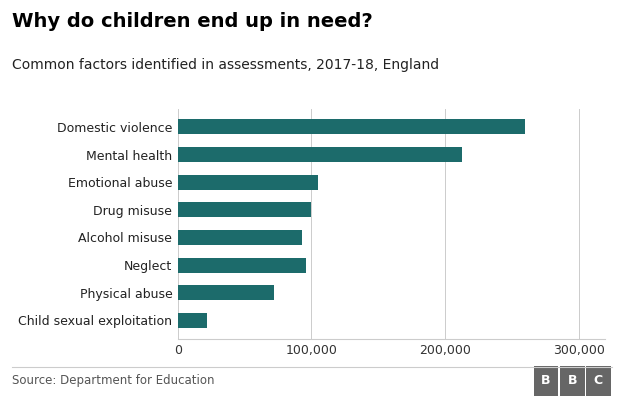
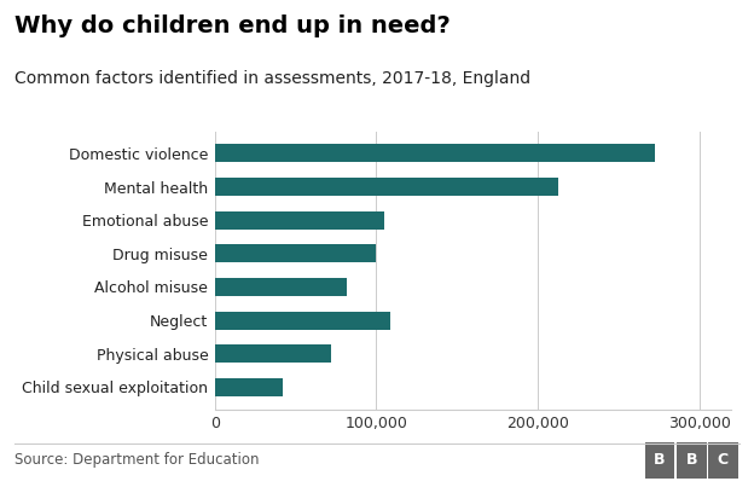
Domestic violence: 260,000 -> 273,000
Alcohol misuse: 93,000 -> 82,000
Neglect: 96,000 -> 109,000
Child sexual exploitation: 22,000 -> 42,000
